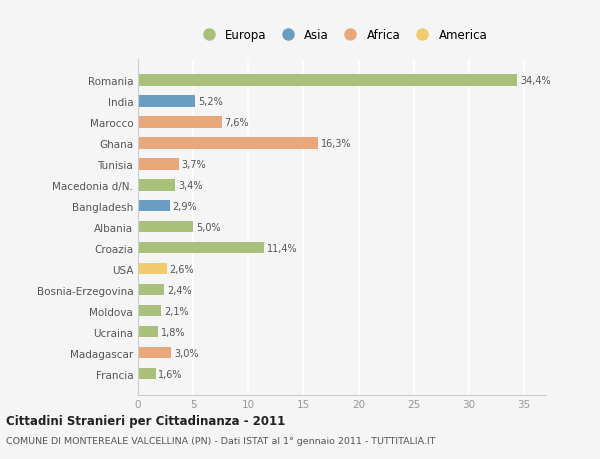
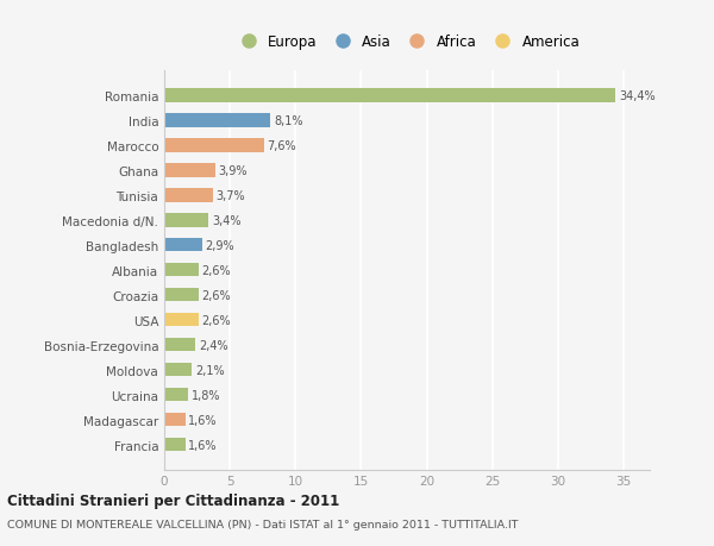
India: 5,2% -> 8,1%
Ghana: 16,3% -> 3,9%
Albania: 5,0% -> 2,6%
Croazia: 11,4% -> 2,6%
Madagascar: 3,0% -> 1,6%
